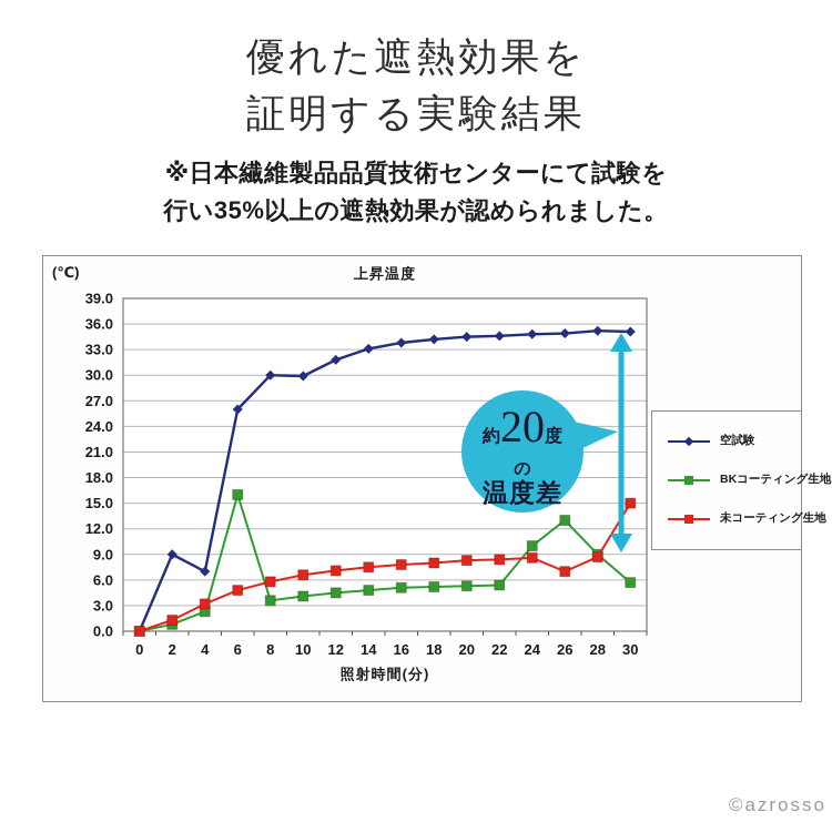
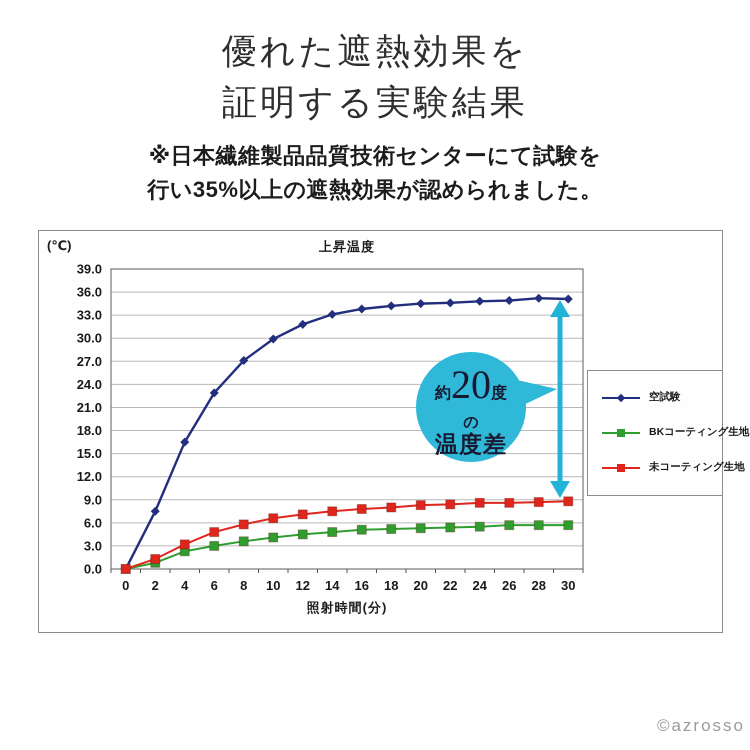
空試験/2: 9 -> 8
空試験/4: 7 -> 16
空試験/6: 26 -> 23
BKコーティング生地/6: 16 -> 3
空試験/8: 30 -> 27
BKコーティング生地/24: 10 -> 6
BKコーティング生地/26: 13 -> 6
未コーティング生地/26: 7 -> 9
BKコーティング生地/28: 9 -> 6
未コーティング生地/30: 15 -> 9
